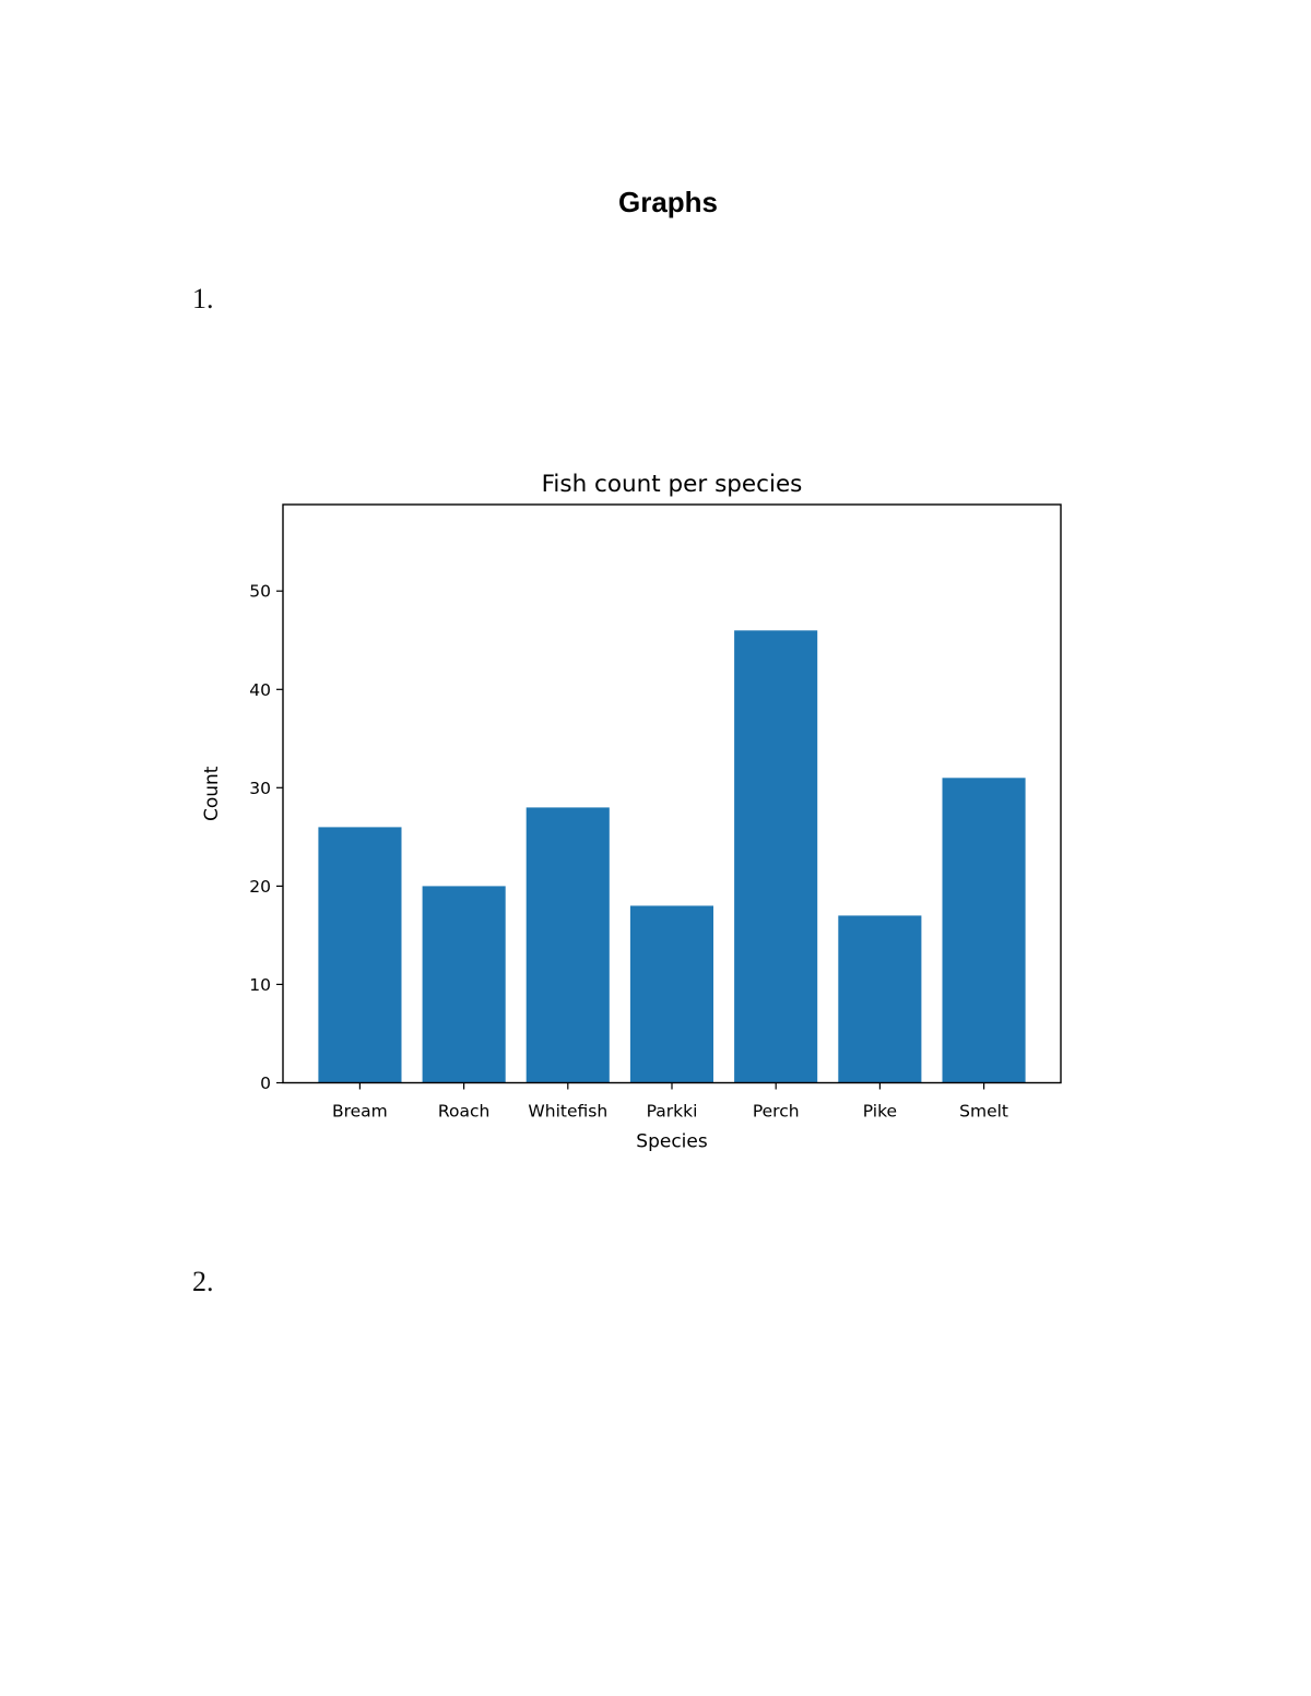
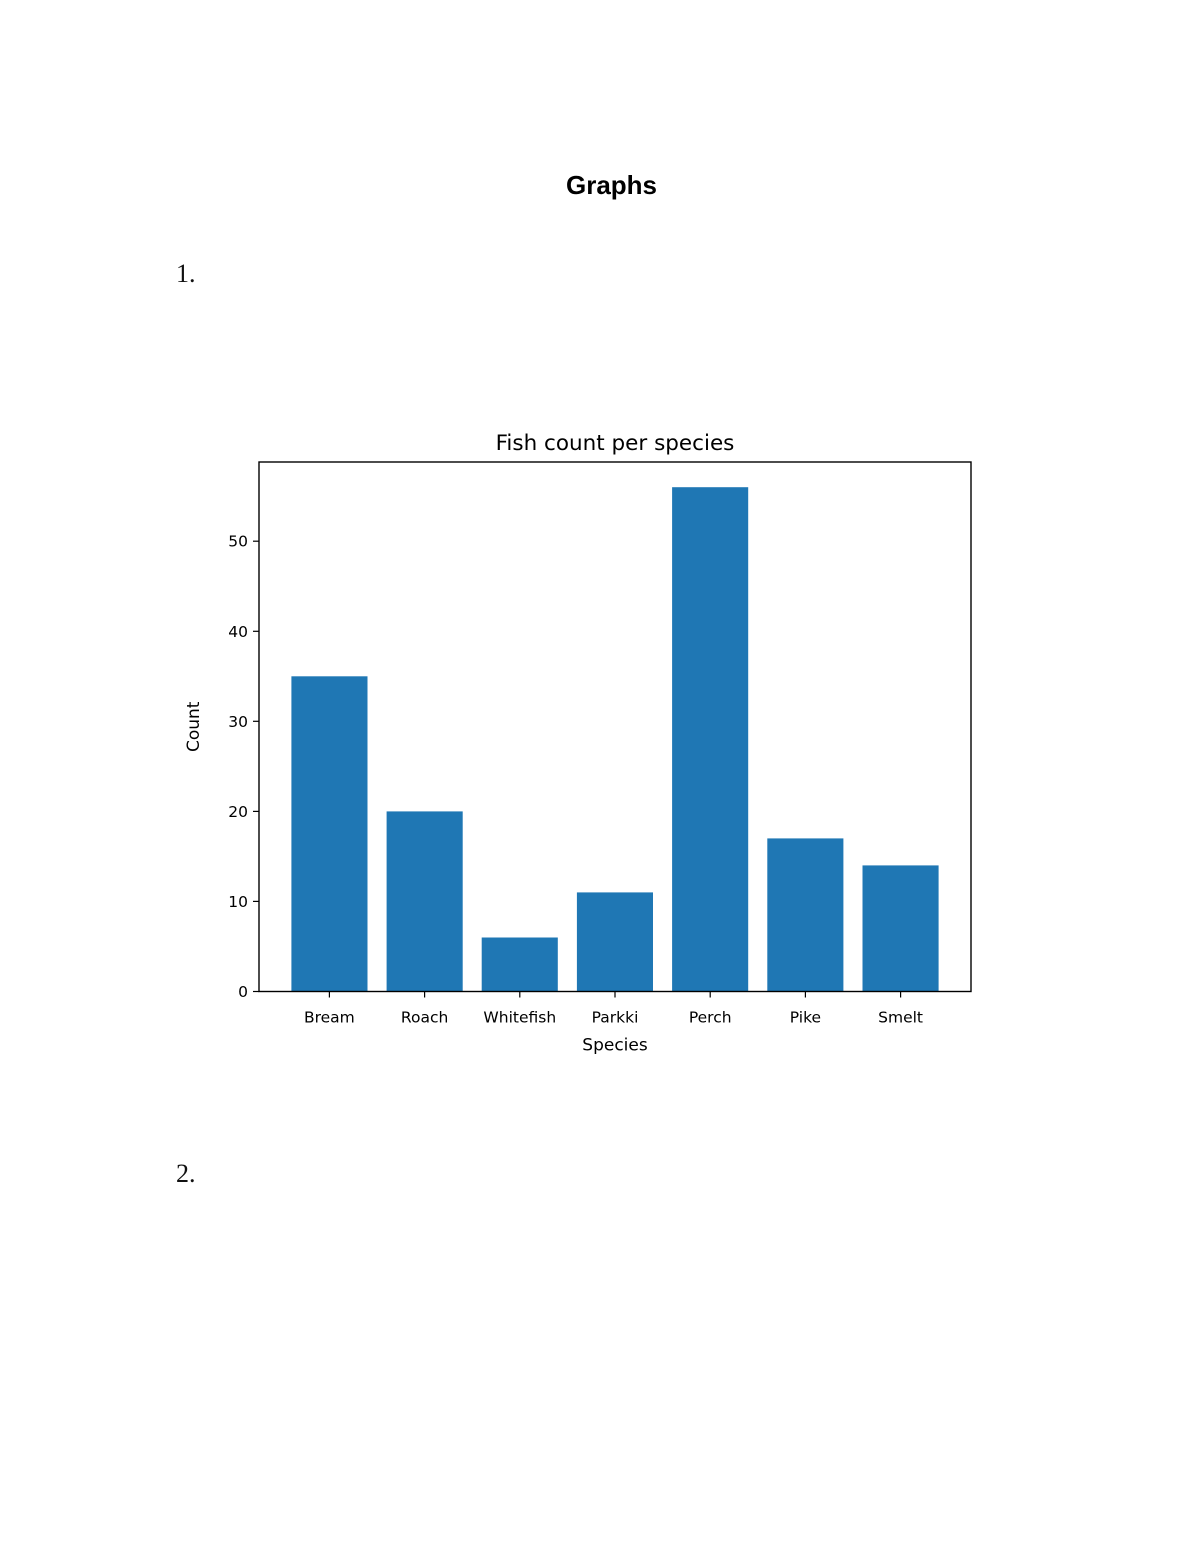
Bream: 26 -> 35
Whitefish: 28 -> 6
Parkki: 18 -> 11
Perch: 46 -> 56
Smelt: 31 -> 14
